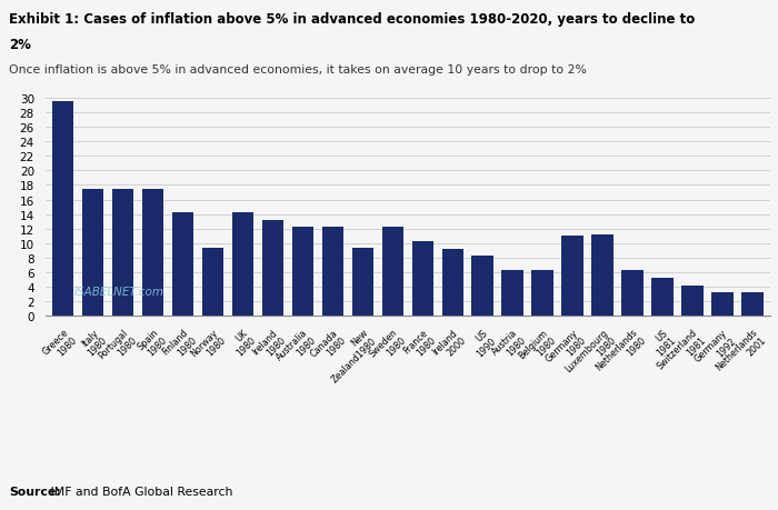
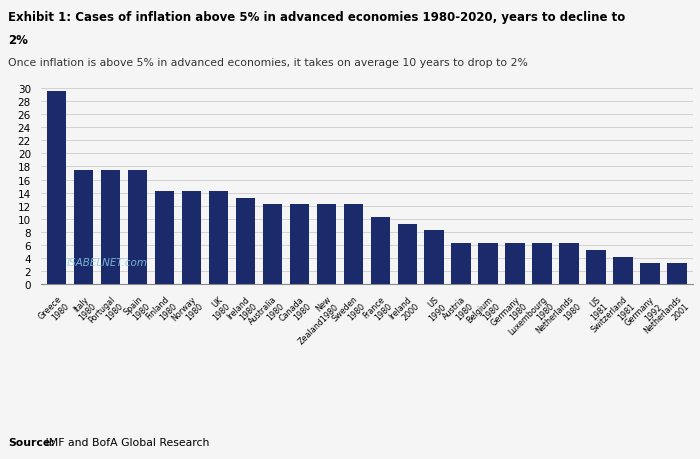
Norway 1980: 9.4 -> 14.2
New Zealand1980: 9.4 -> 12.2
Germany 1980: 11.0 -> 6.3
Luxembourg 1980: 11.2 -> 6.3
